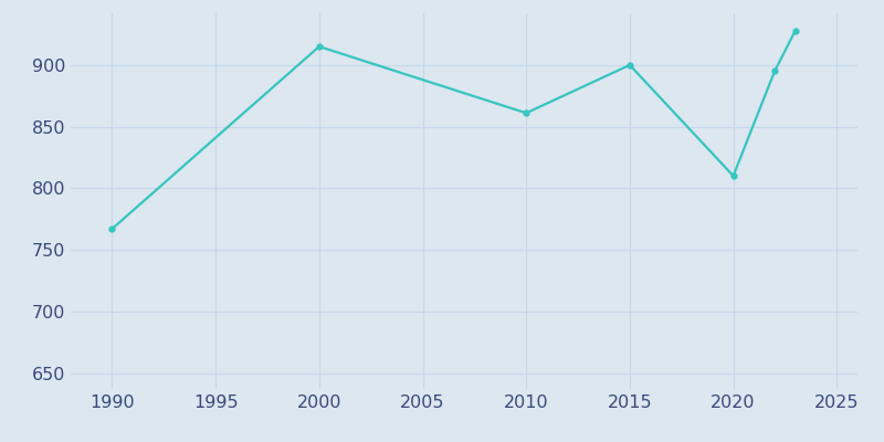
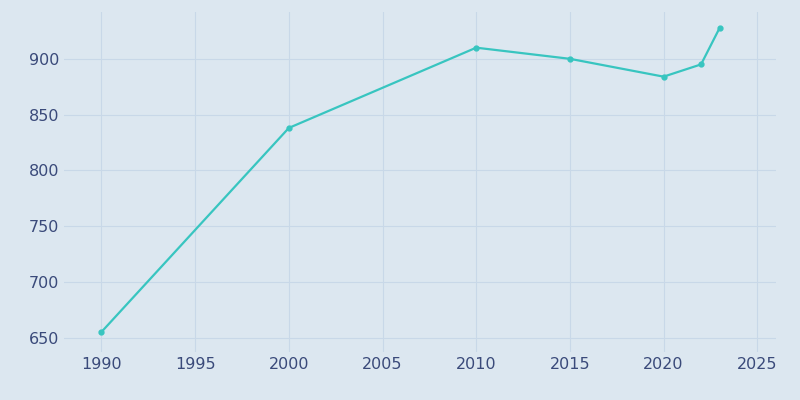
1990: 767 -> 655
2000: 915 -> 838
2010: 861 -> 910
2020: 810 -> 884
